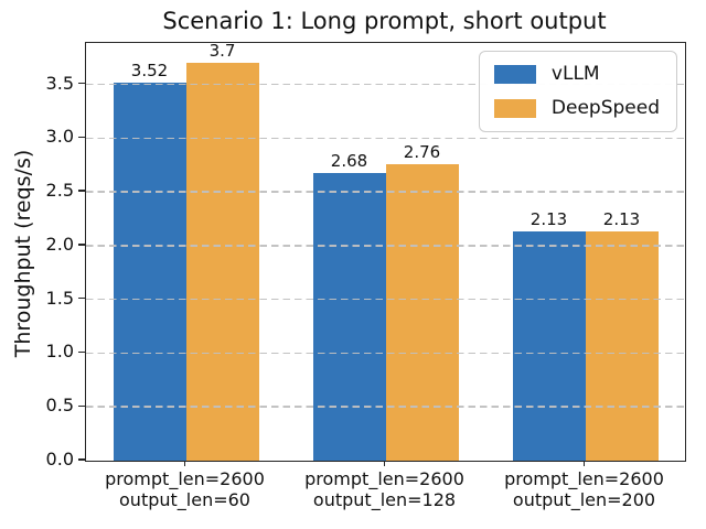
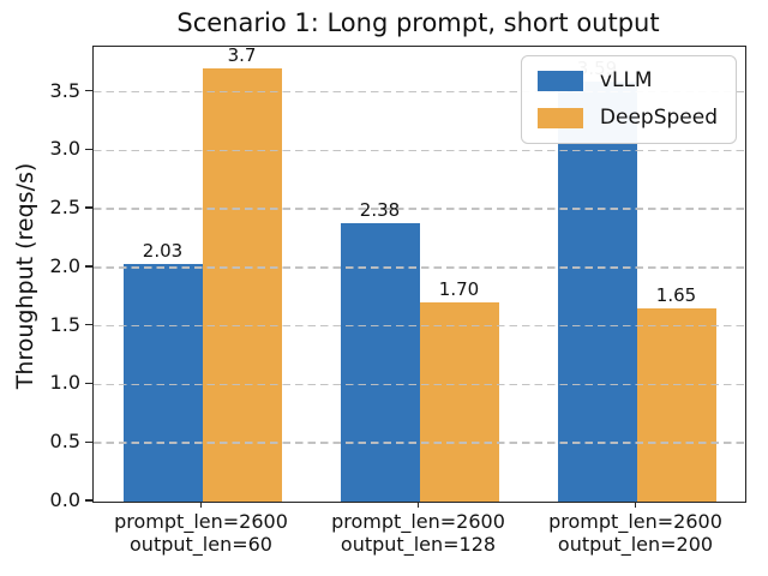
vLLM/prompt_len=2600 output_len=60: 3.52 -> 2.03
vLLM/prompt_len=2600 output_len=128: 2.68 -> 2.38
DeepSpeed/prompt_len=2600 output_len=128: 2.76 -> 1.70
vLLM/prompt_len=2600 output_len=200: 2.13 -> 3.59
DeepSpeed/prompt_len=2600 output_len=200: 2.13 -> 1.65
